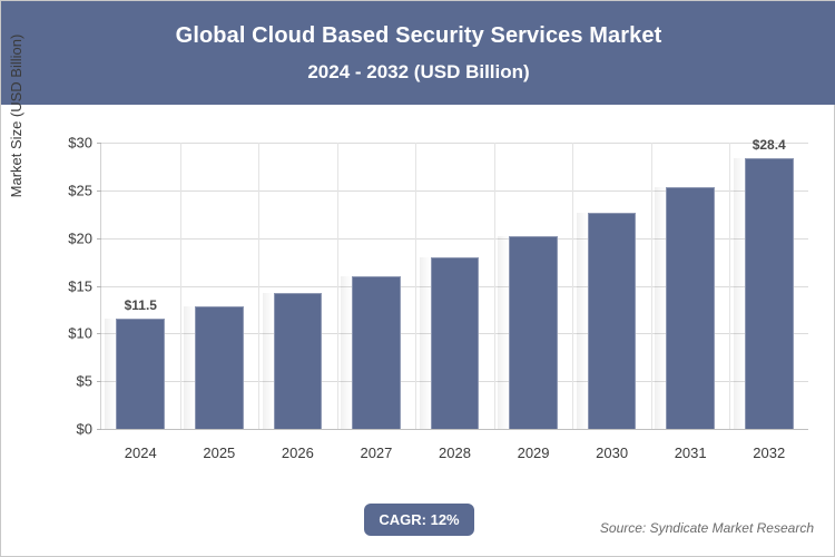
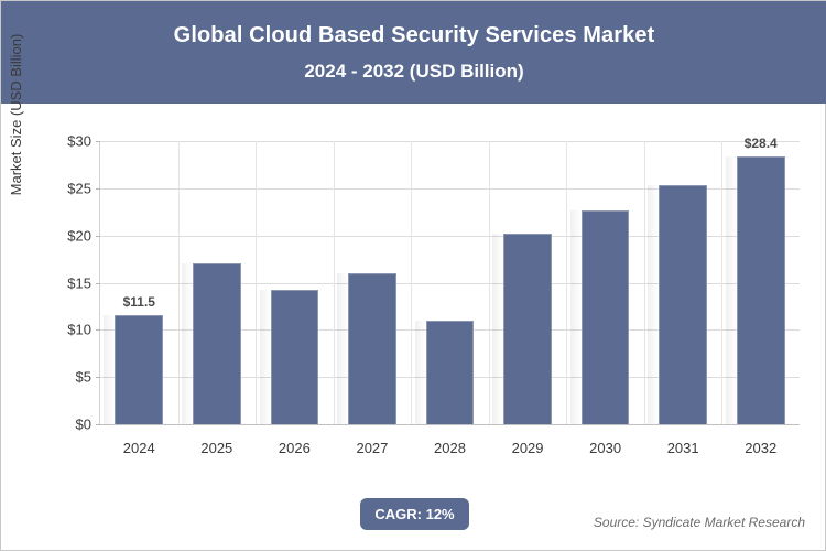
2025: $13 -> $17
2028: $18 -> $11
